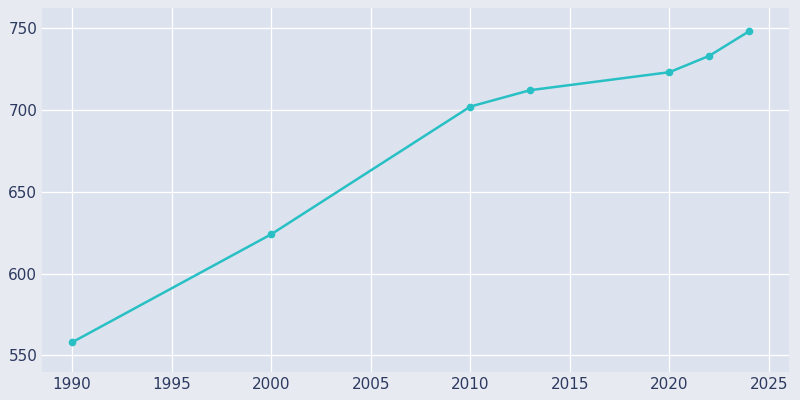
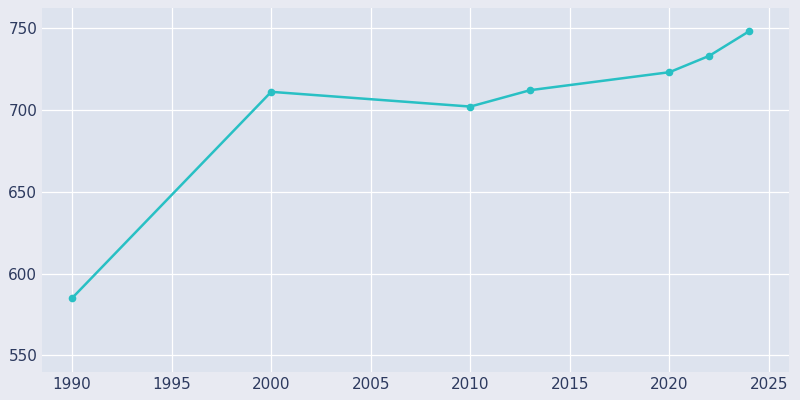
1990: 558 -> 585
2000: 624 -> 711
